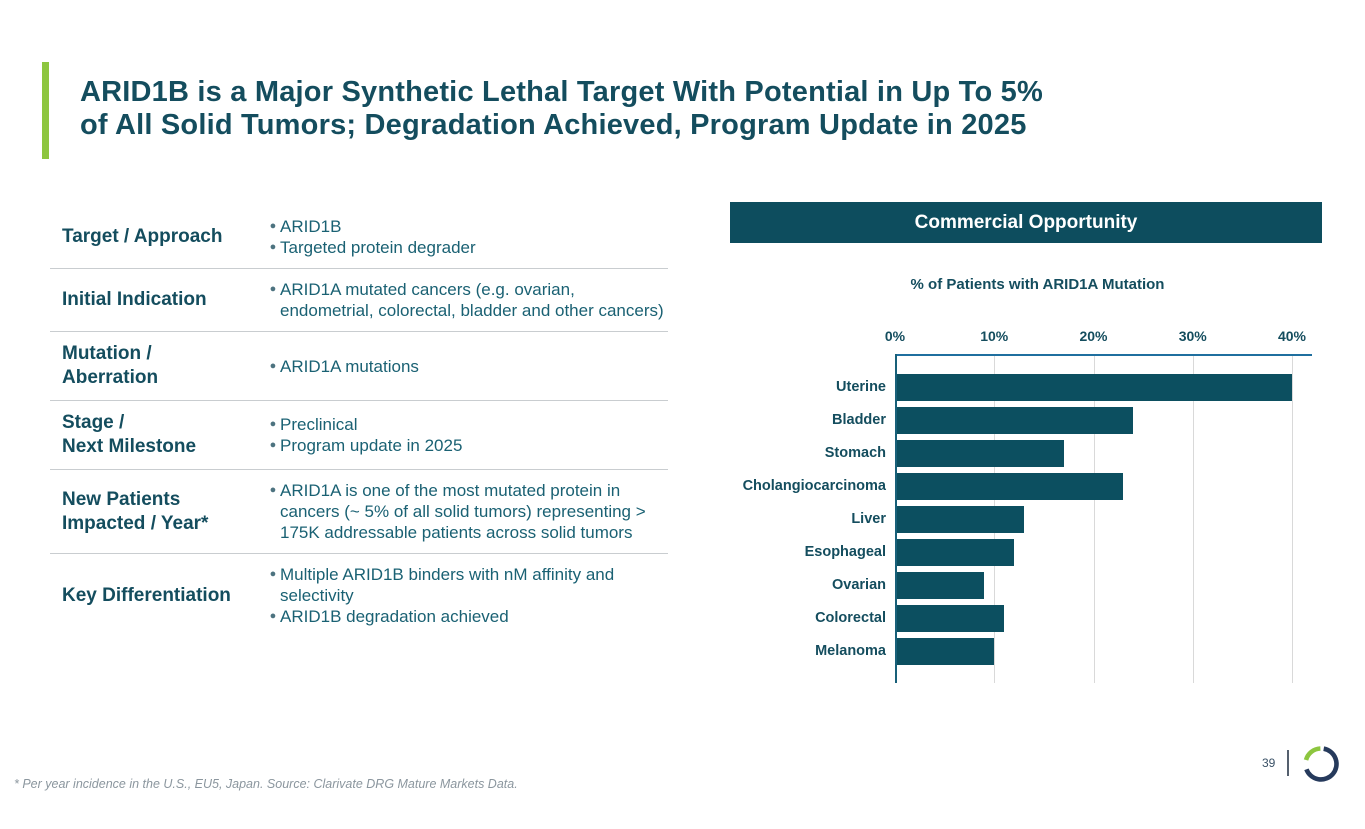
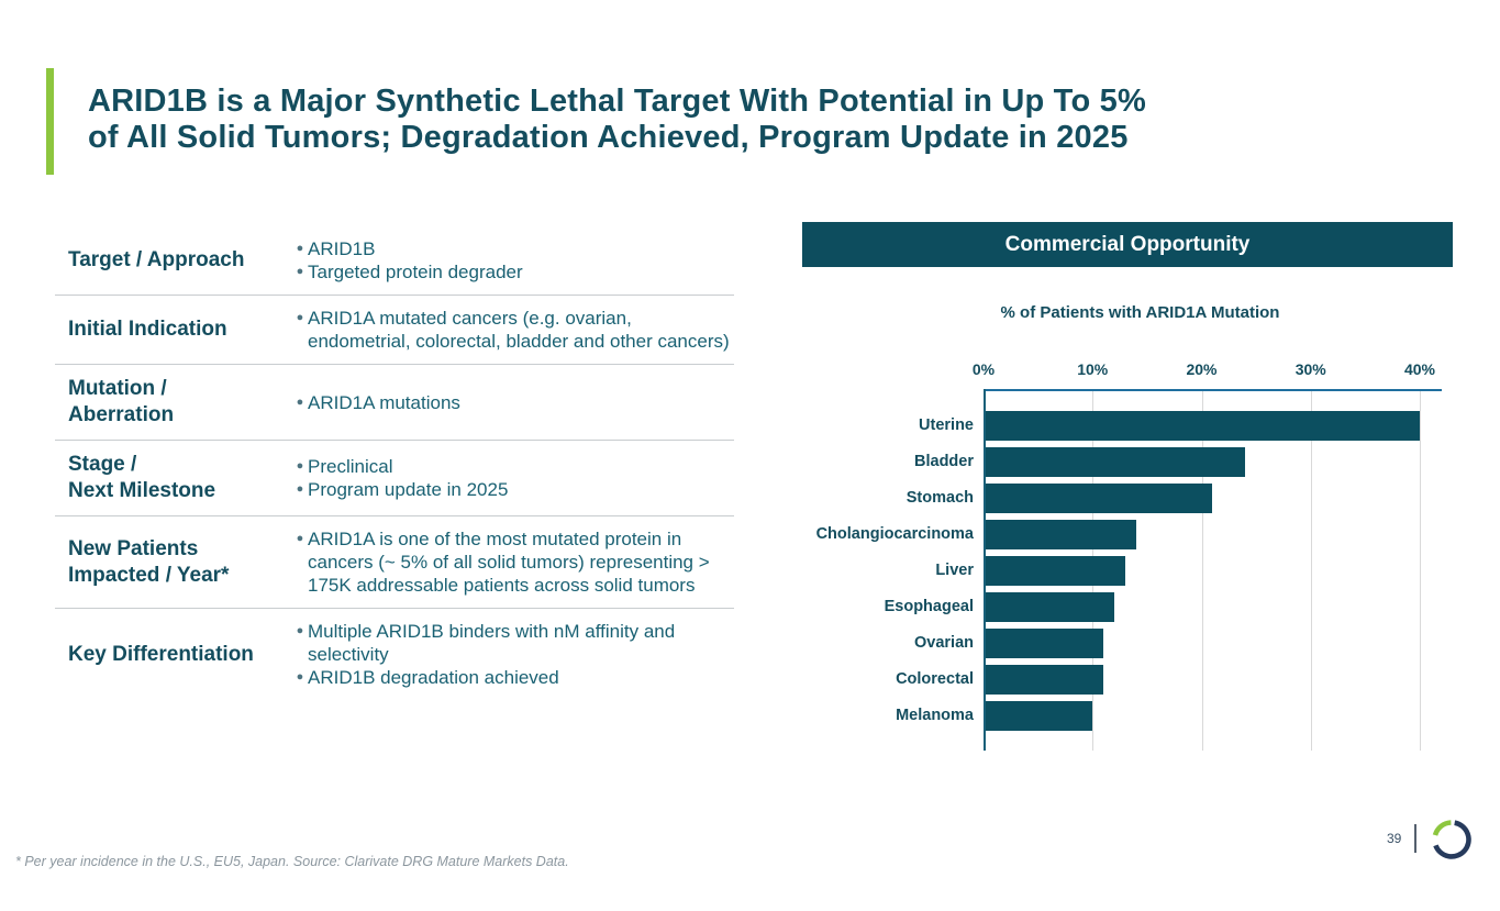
Stomach: 17% -> 21%
Cholangiocarcinoma: 23% -> 14%
Ovarian: 9% -> 11%
